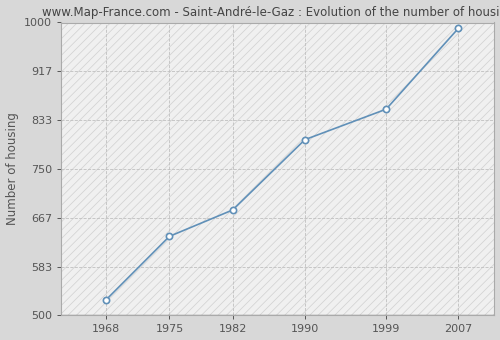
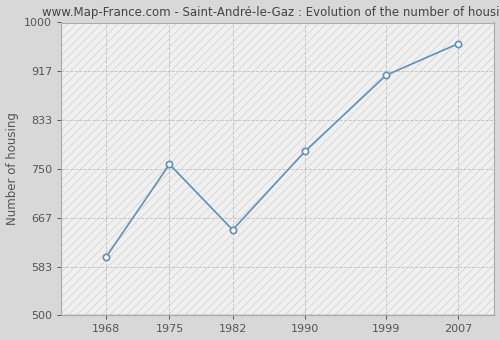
1968: 527 -> 600
1975: 635 -> 758
1982: 680 -> 646
1990: 800 -> 780
1999: 852 -> 910
2007: 990 -> 964
